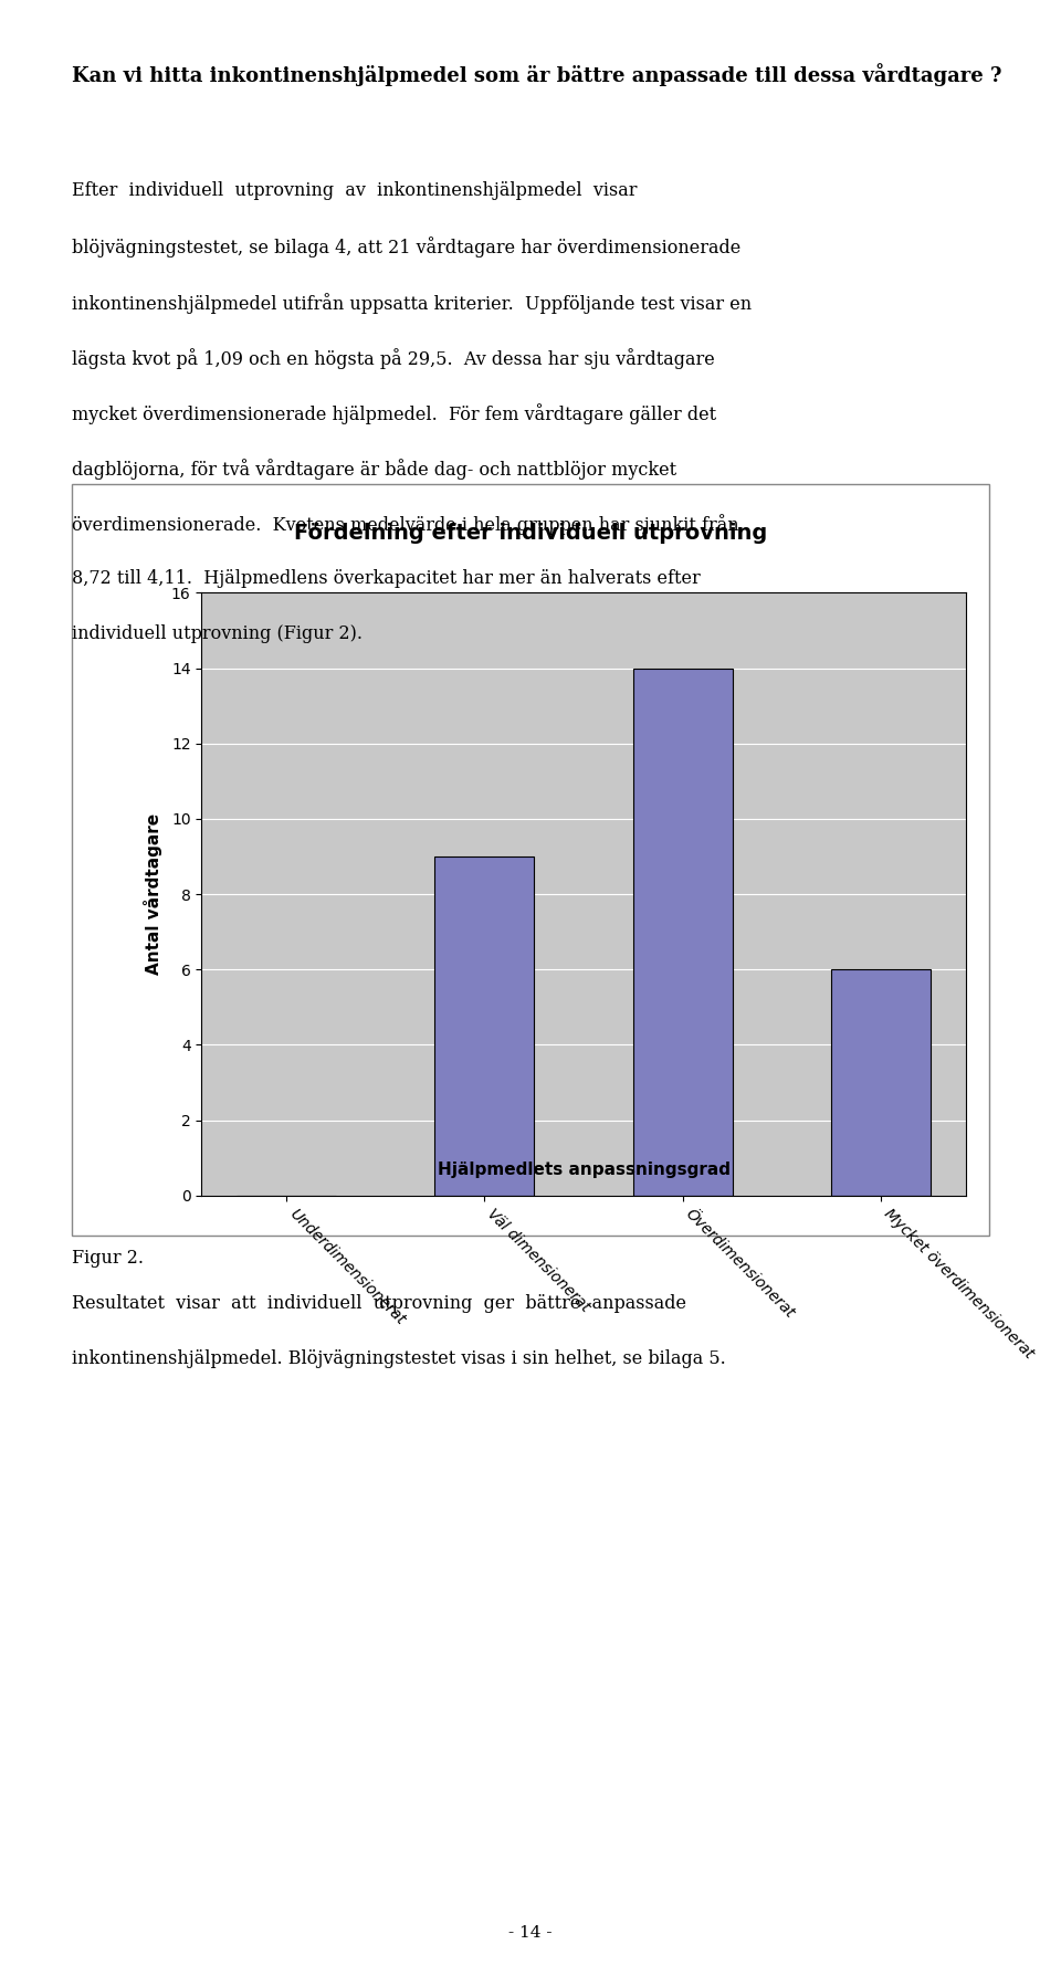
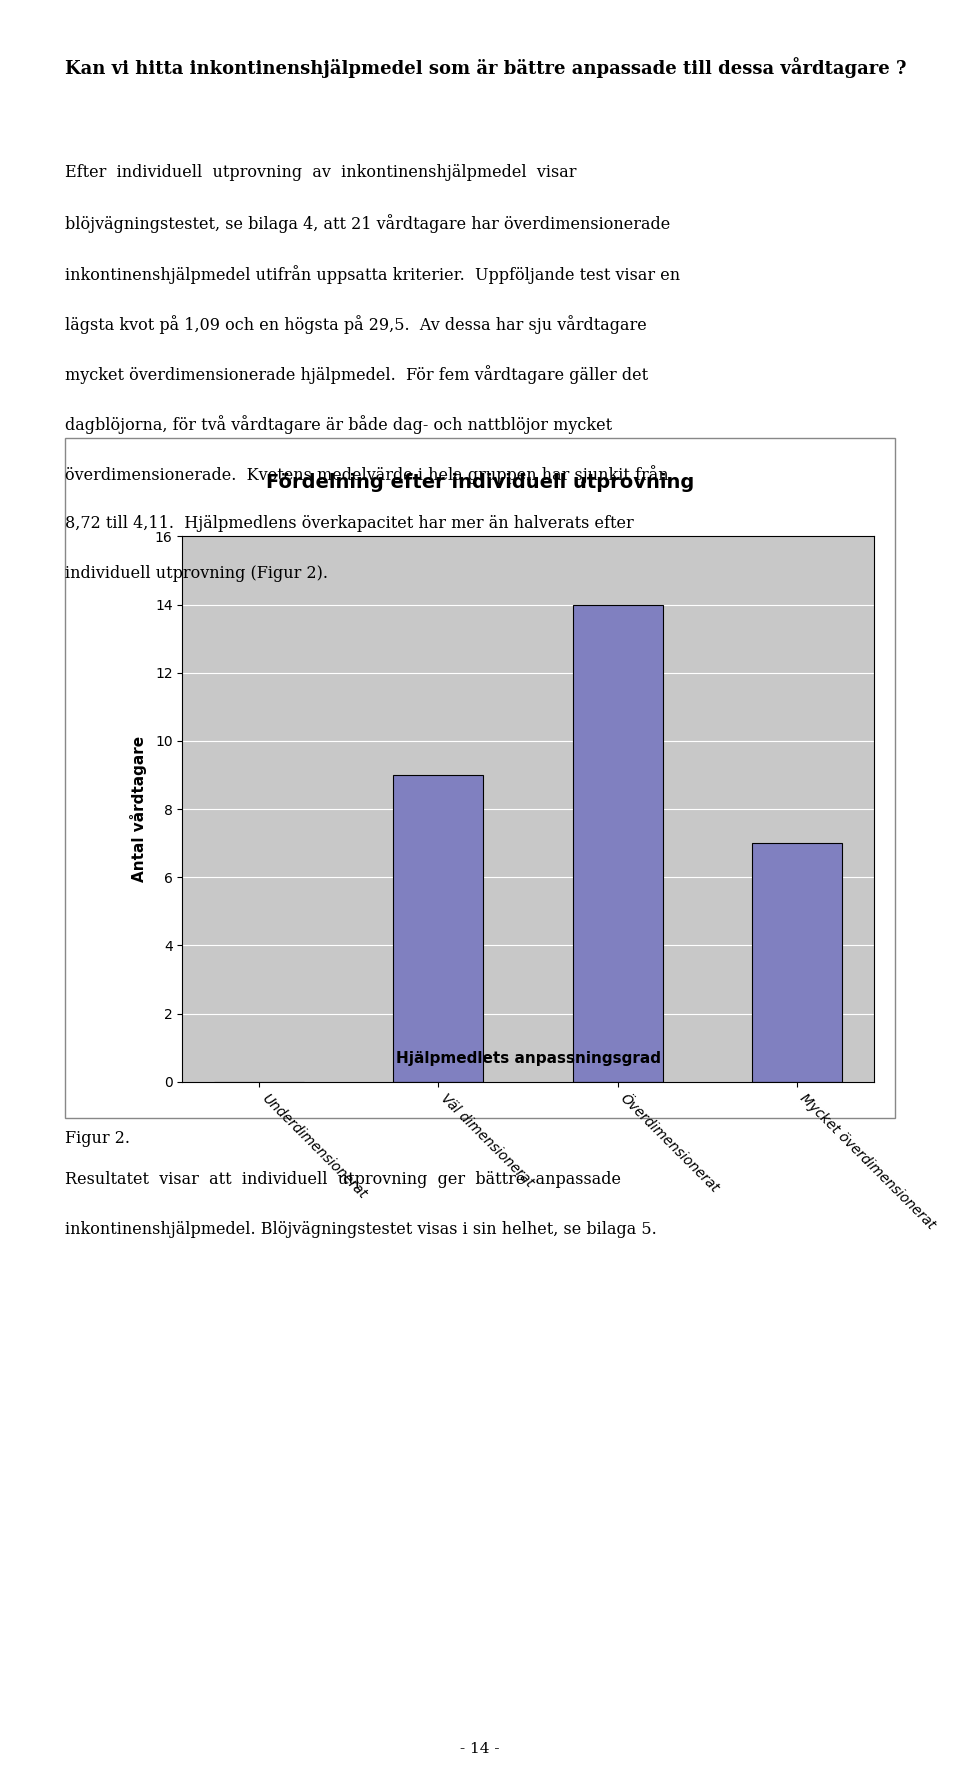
Mycket överdimensionerat: 6 -> 7
